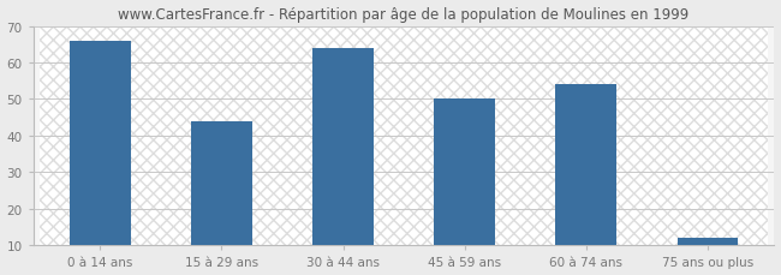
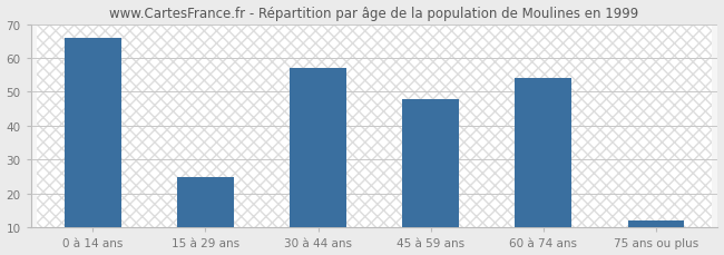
15 à 29 ans: 44 -> 25
30 à 44 ans: 64 -> 57
45 à 59 ans: 50 -> 48
